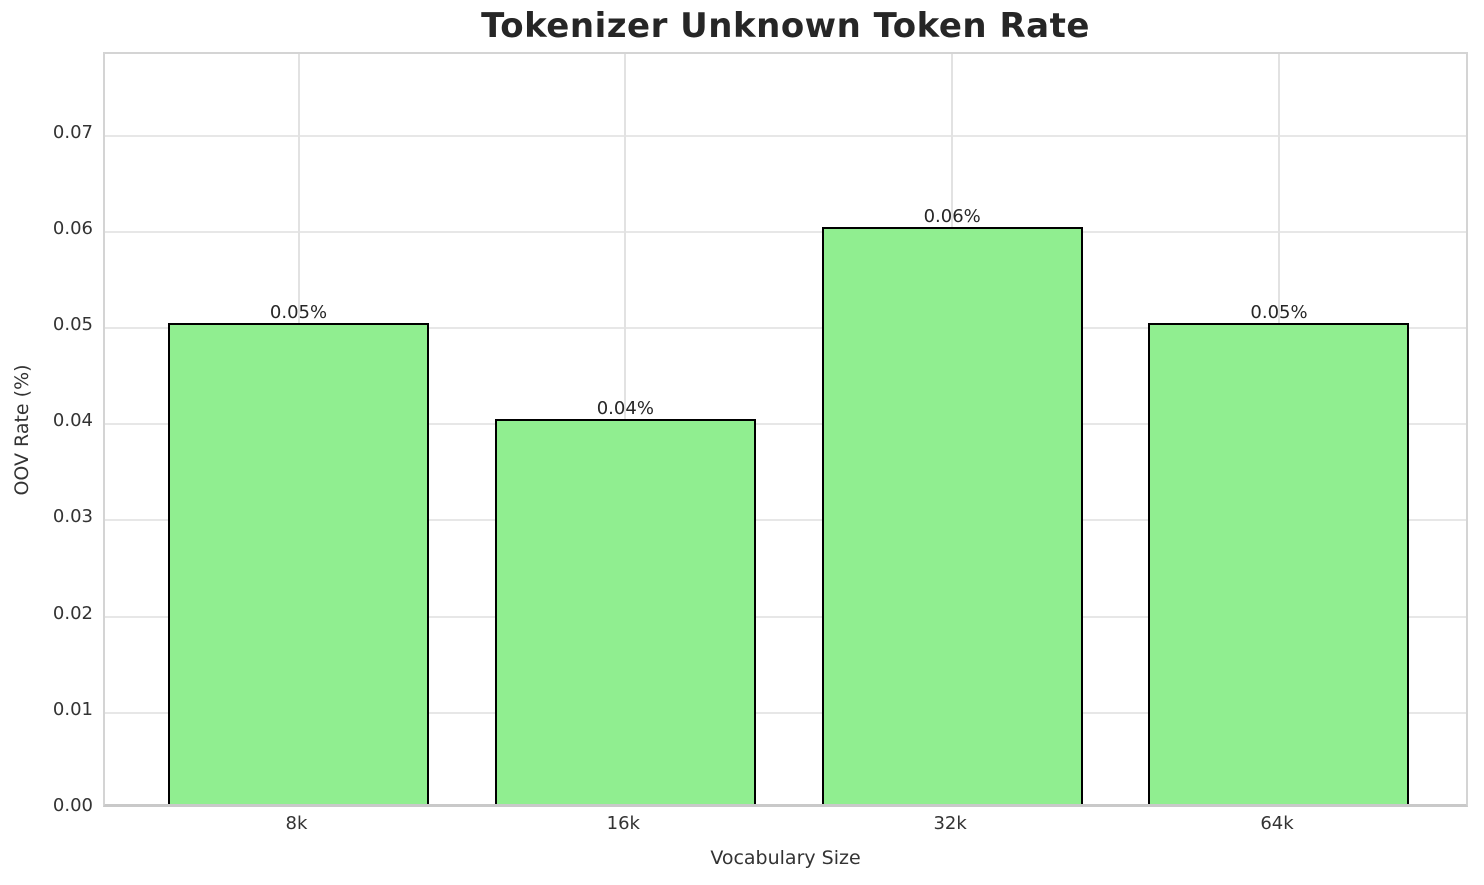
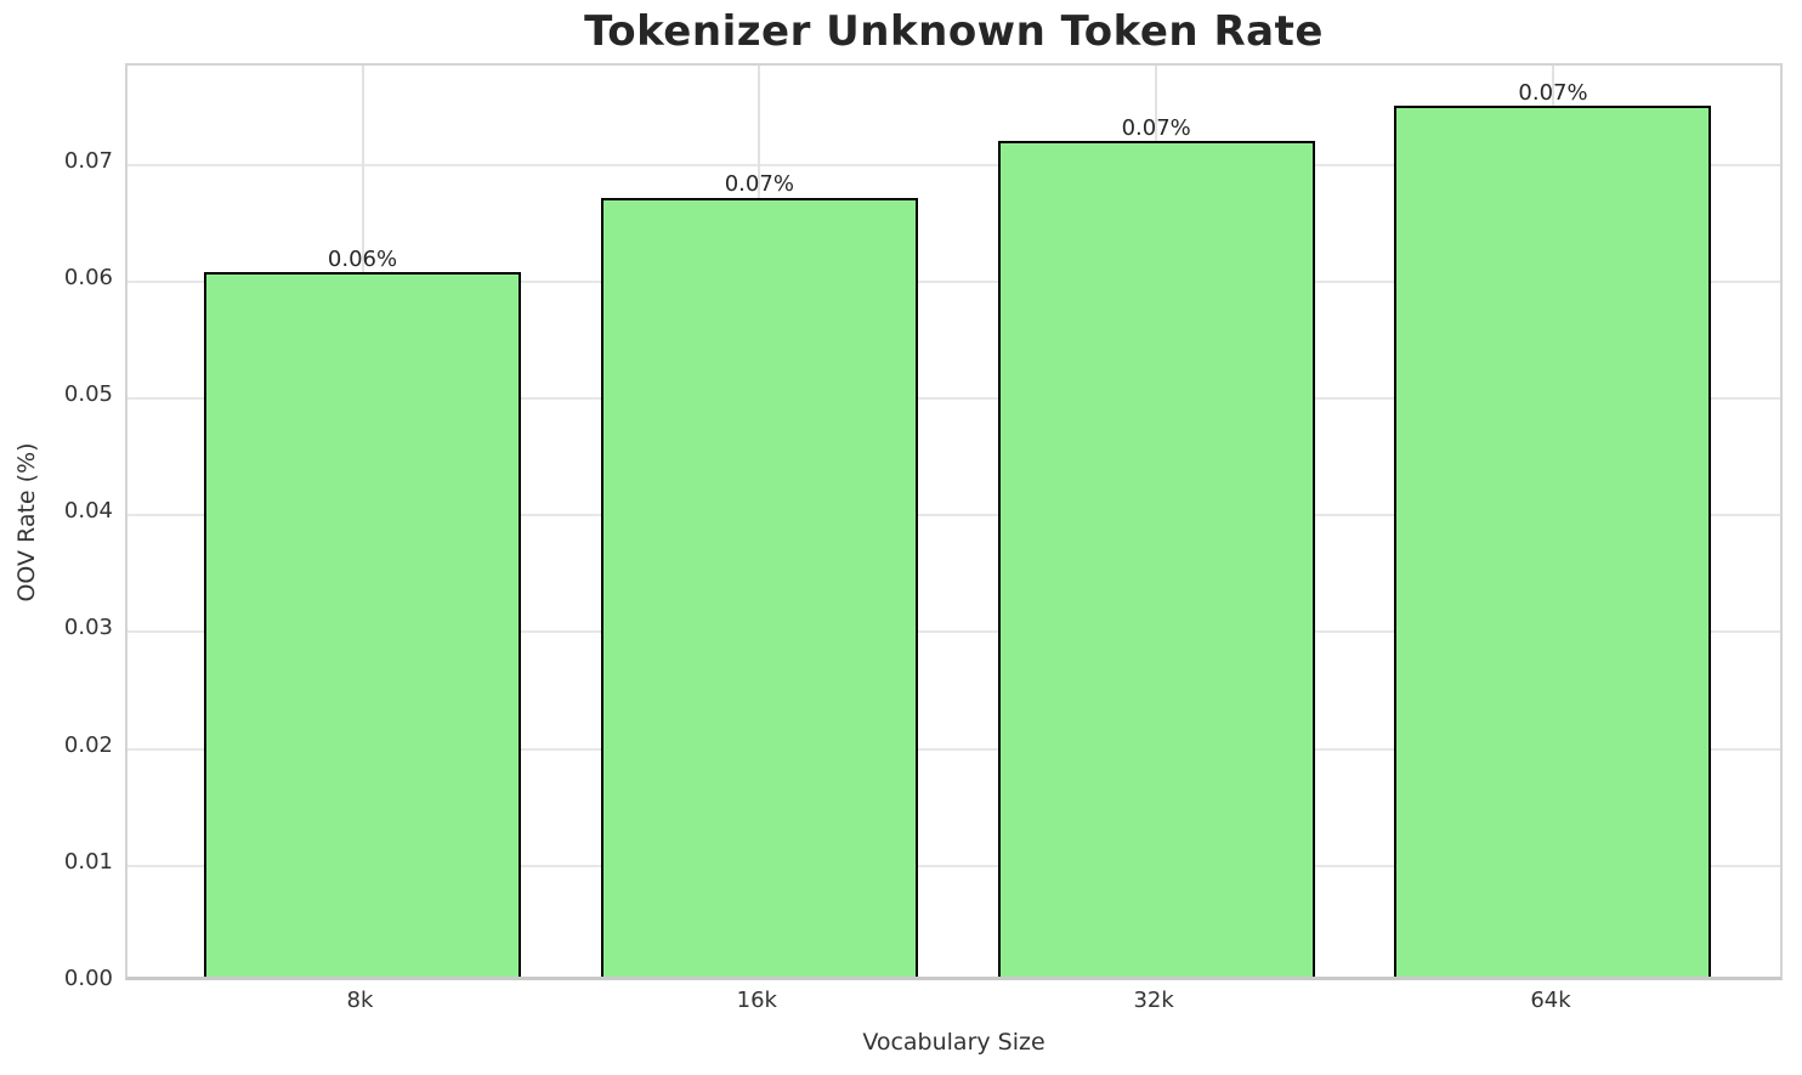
8k: 0.05% -> 0.06%
16k: 0.04% -> 0.07%
32k: 0.06% -> 0.07%
64k: 0.05% -> 0.07%
